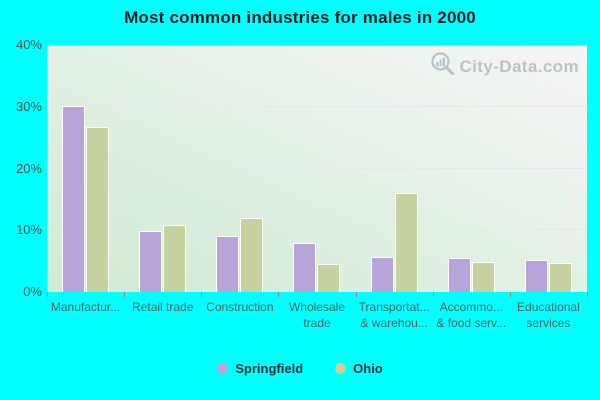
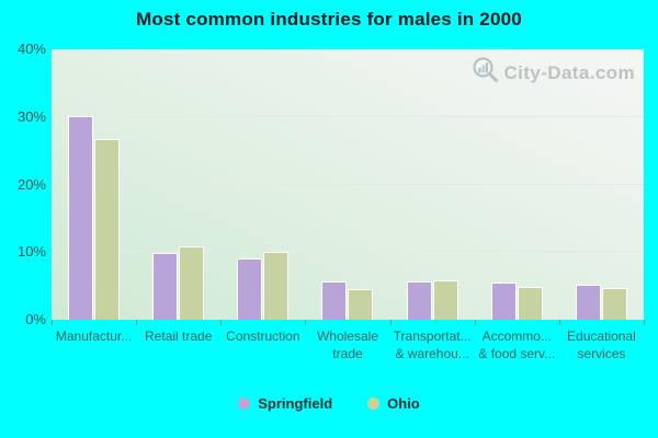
Ohio/Construction: 12% -> 10%
Springfield/Wholesale trade: 8% -> 6%
Ohio/Transportat... & warehou...: 16% -> 6%
